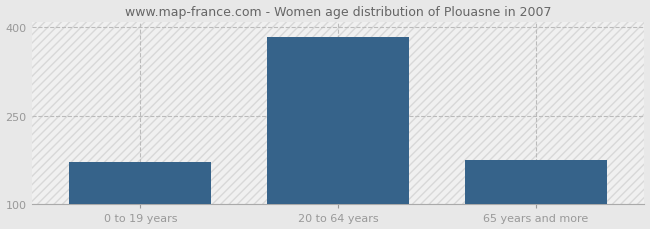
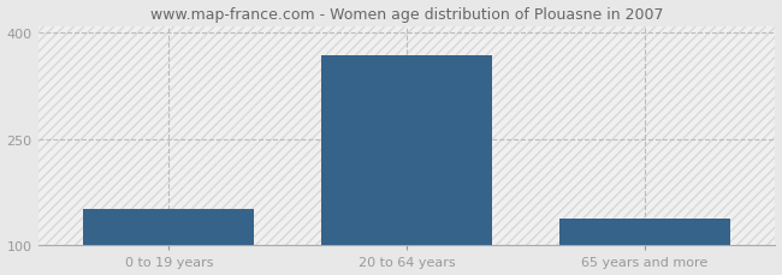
0 to 19 years: 172 -> 152
20 to 64 years: 383 -> 368
65 years and more: 175 -> 138
